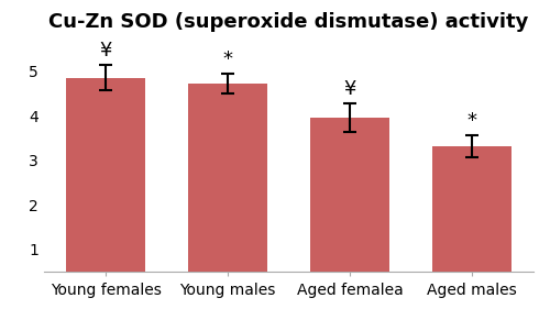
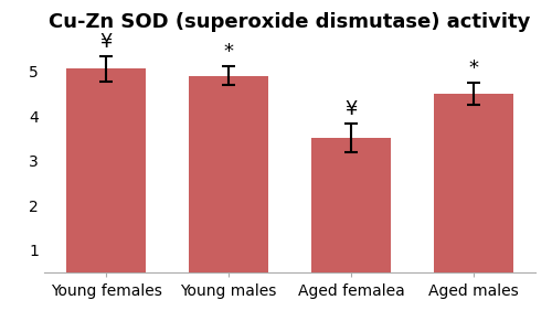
Young females: 4.85 -> 5.05
Young males: 4.72 -> 4.90
Aged femalea: 3.94 -> 3.50
Aged males: 3.30 -> 4.50
